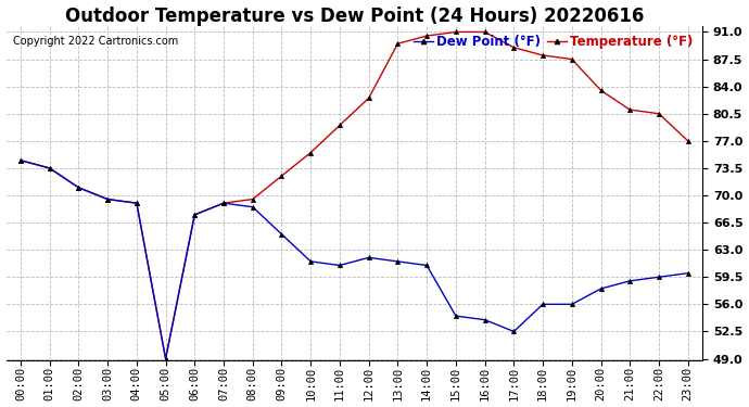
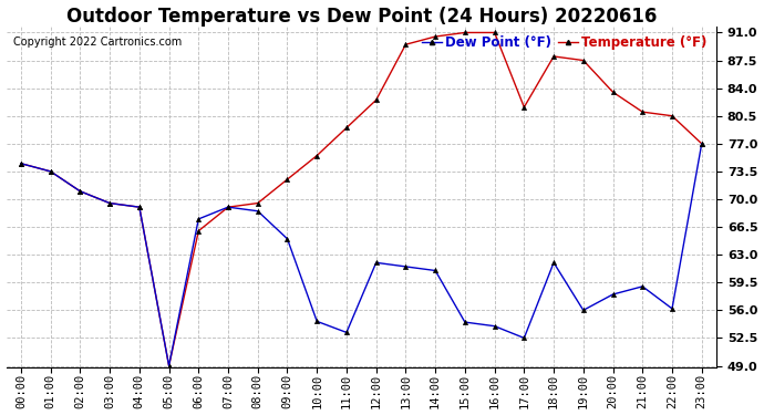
Temperature (°F)/06:00: 67.5 -> 66.0
Dew Point (°F)/10:00: 61.5 -> 54.6
Dew Point (°F)/11:00: 61.0 -> 53.2
Temperature (°F)/17:00: 89.0 -> 81.6
Dew Point (°F)/18:00: 56.0 -> 62.0
Dew Point (°F)/22:00: 59.5 -> 56.2
Dew Point (°F)/23:00: 60.0 -> 77.0
